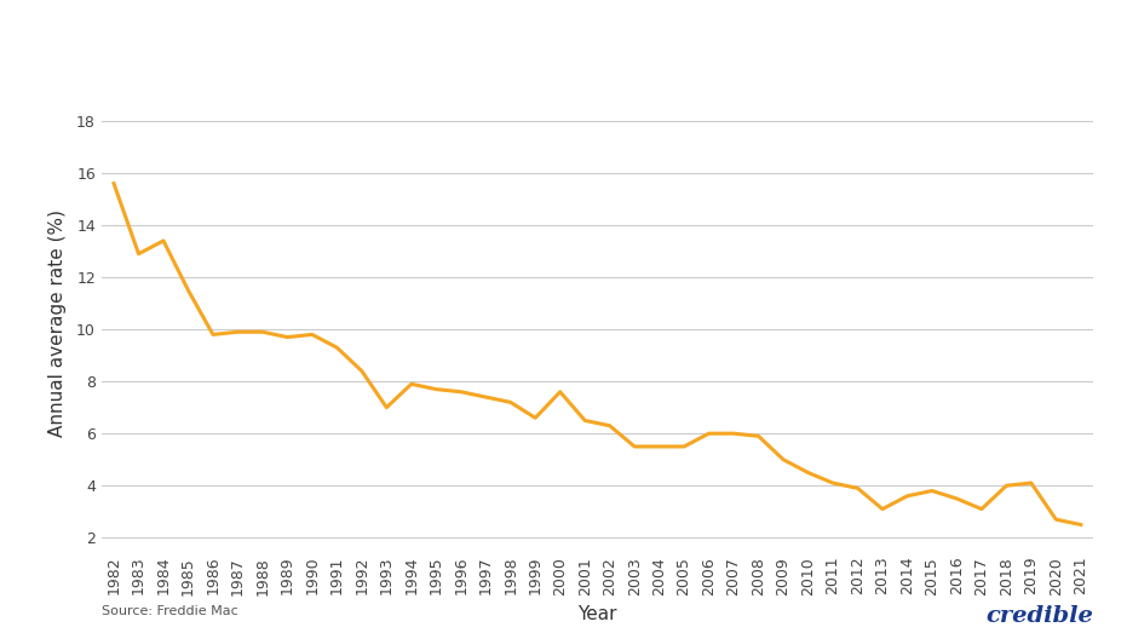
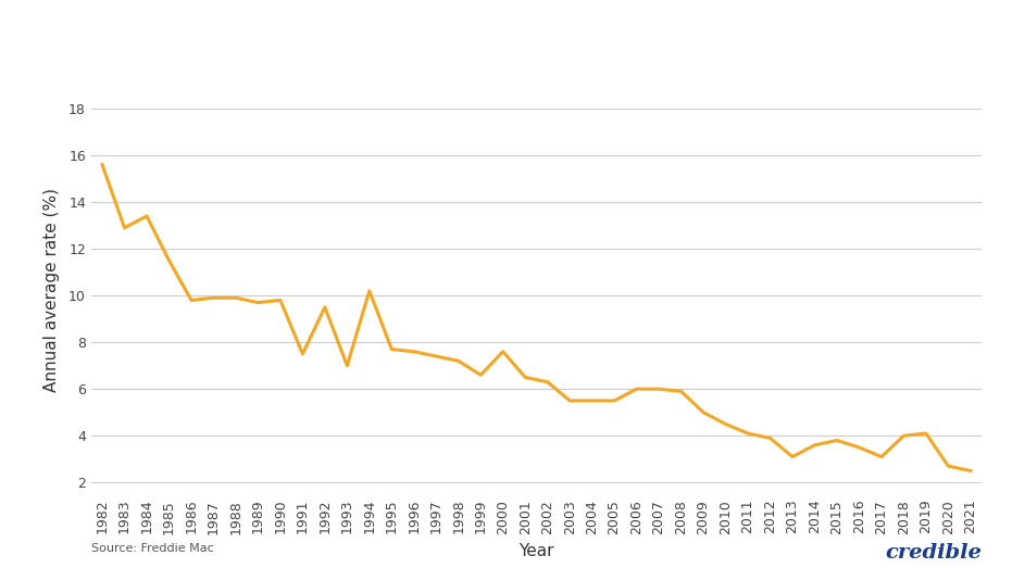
1991: 9.3 -> 7.5
1992: 8.4 -> 9.5
1994: 7.9 -> 10.2
